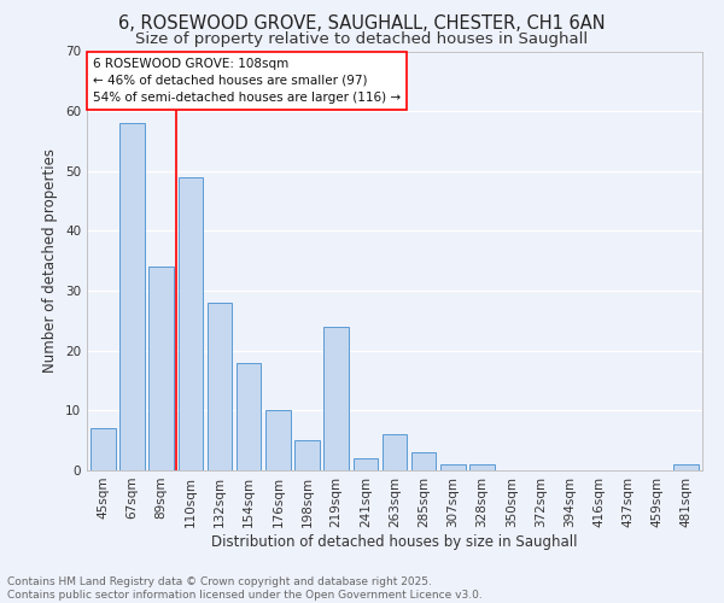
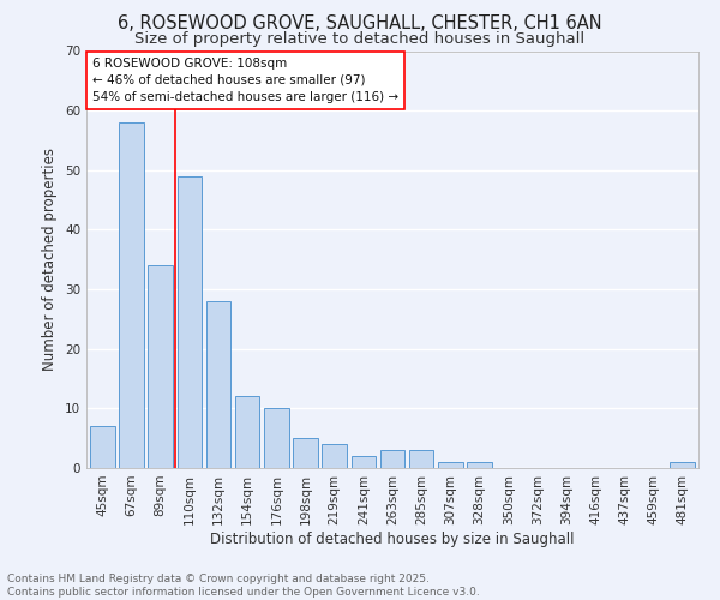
154sqm: 18 -> 12
219sqm: 24 -> 4
263sqm: 6 -> 3
